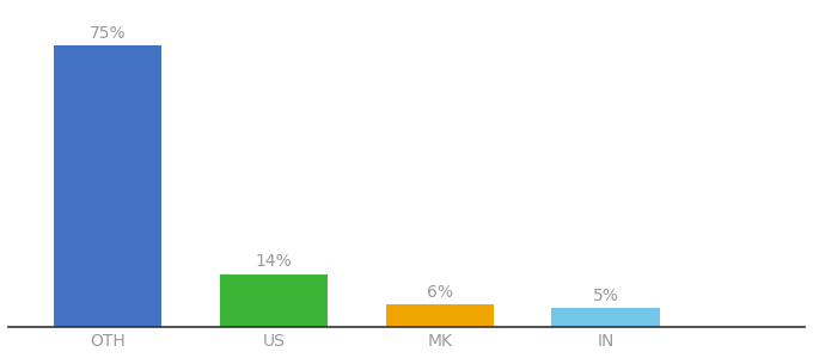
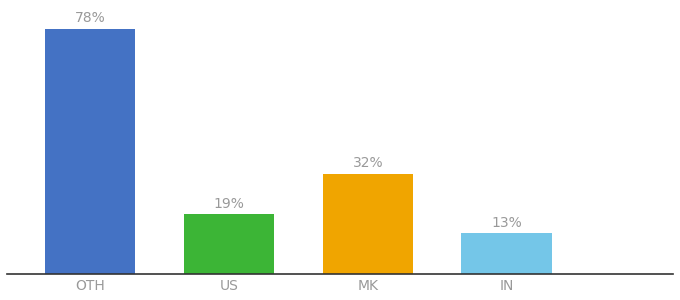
OTH: 75% -> 78%
US: 14% -> 19%
MK: 6% -> 32%
IN: 5% -> 13%
